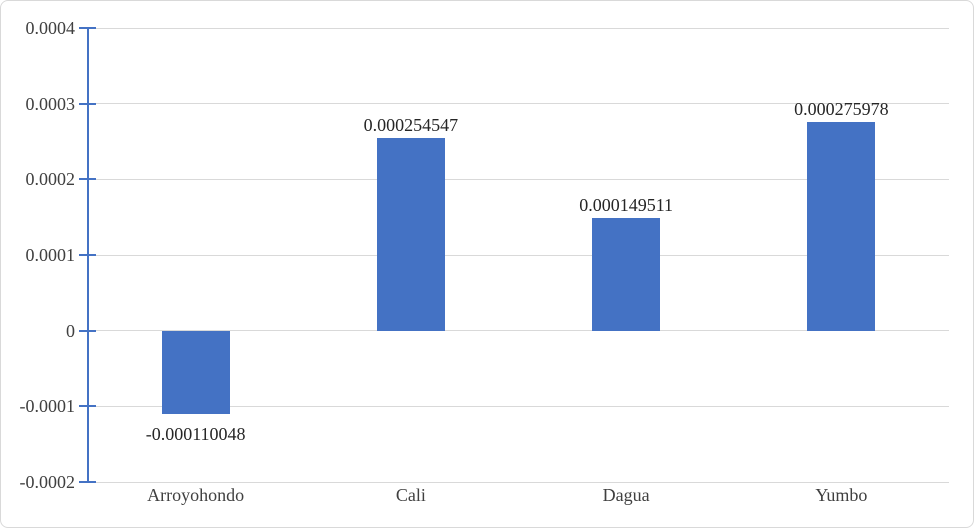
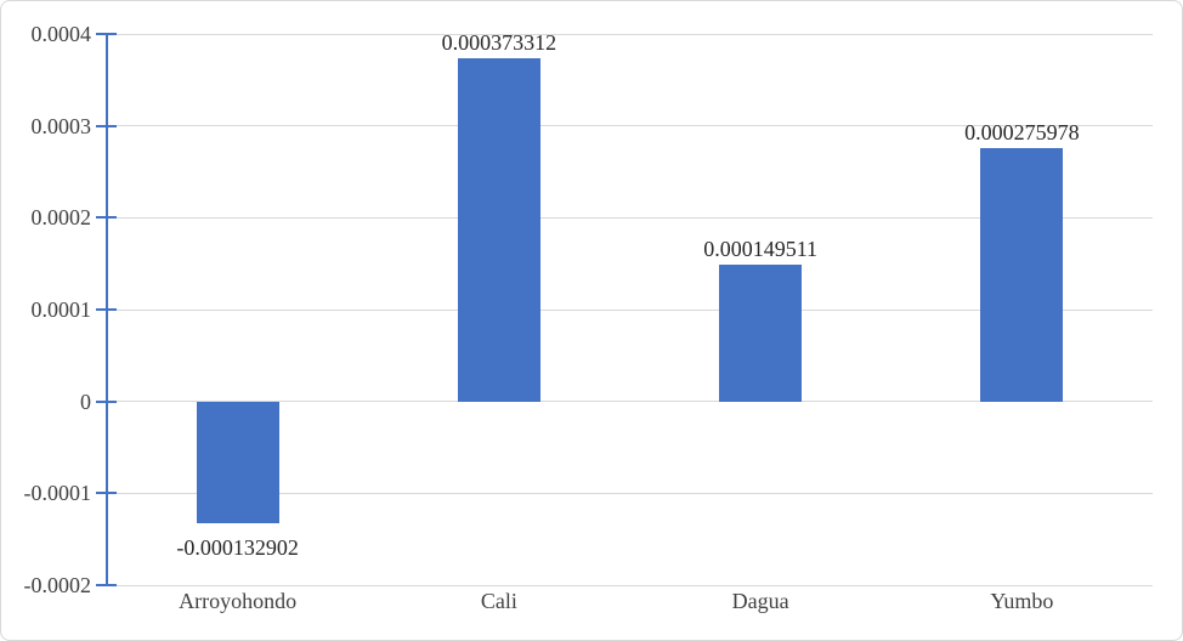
Arroyohondo: -0.000110048 -> -0.000132902
Cali: 0.000254547 -> 0.000373312
